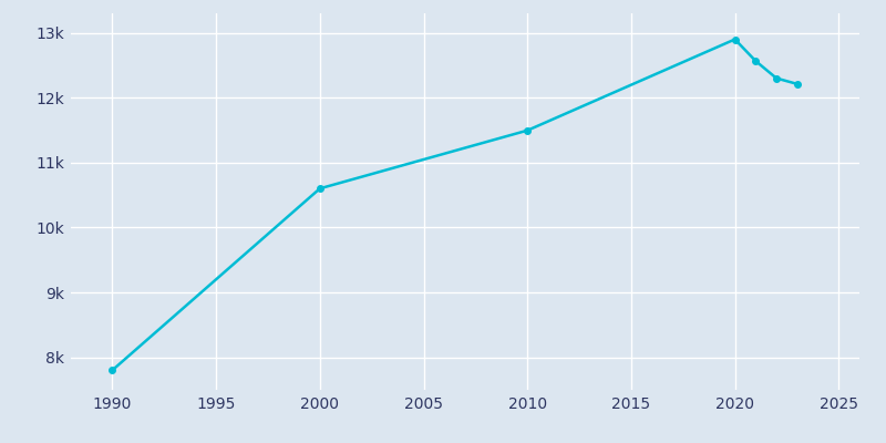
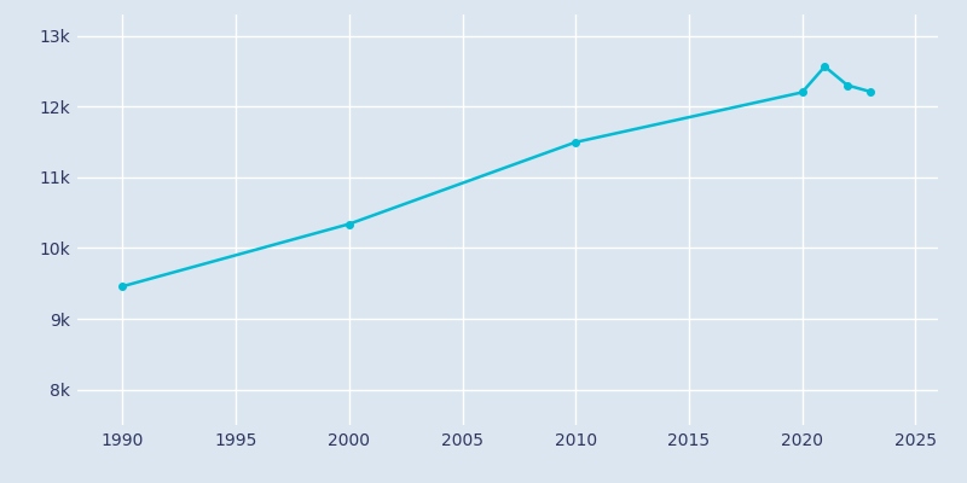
1990: 7.80k -> 9.46k
2000: 10.60k -> 10.34k
2020: 12.90k -> 12.20k
